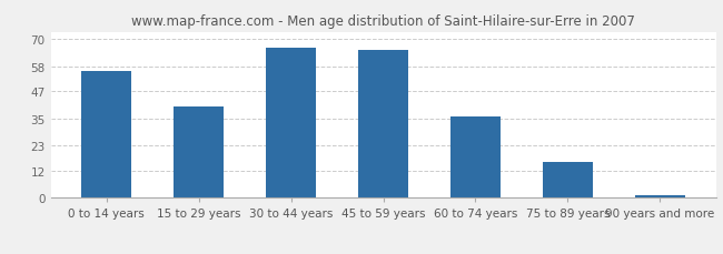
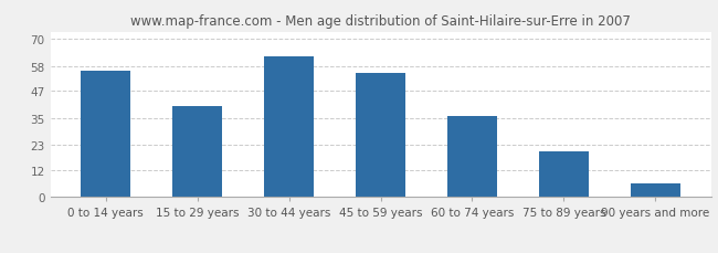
30 to 44 years: 66 -> 62
45 to 59 years: 65 -> 55
75 to 89 years: 16 -> 20
90 years and more: 1 -> 6
